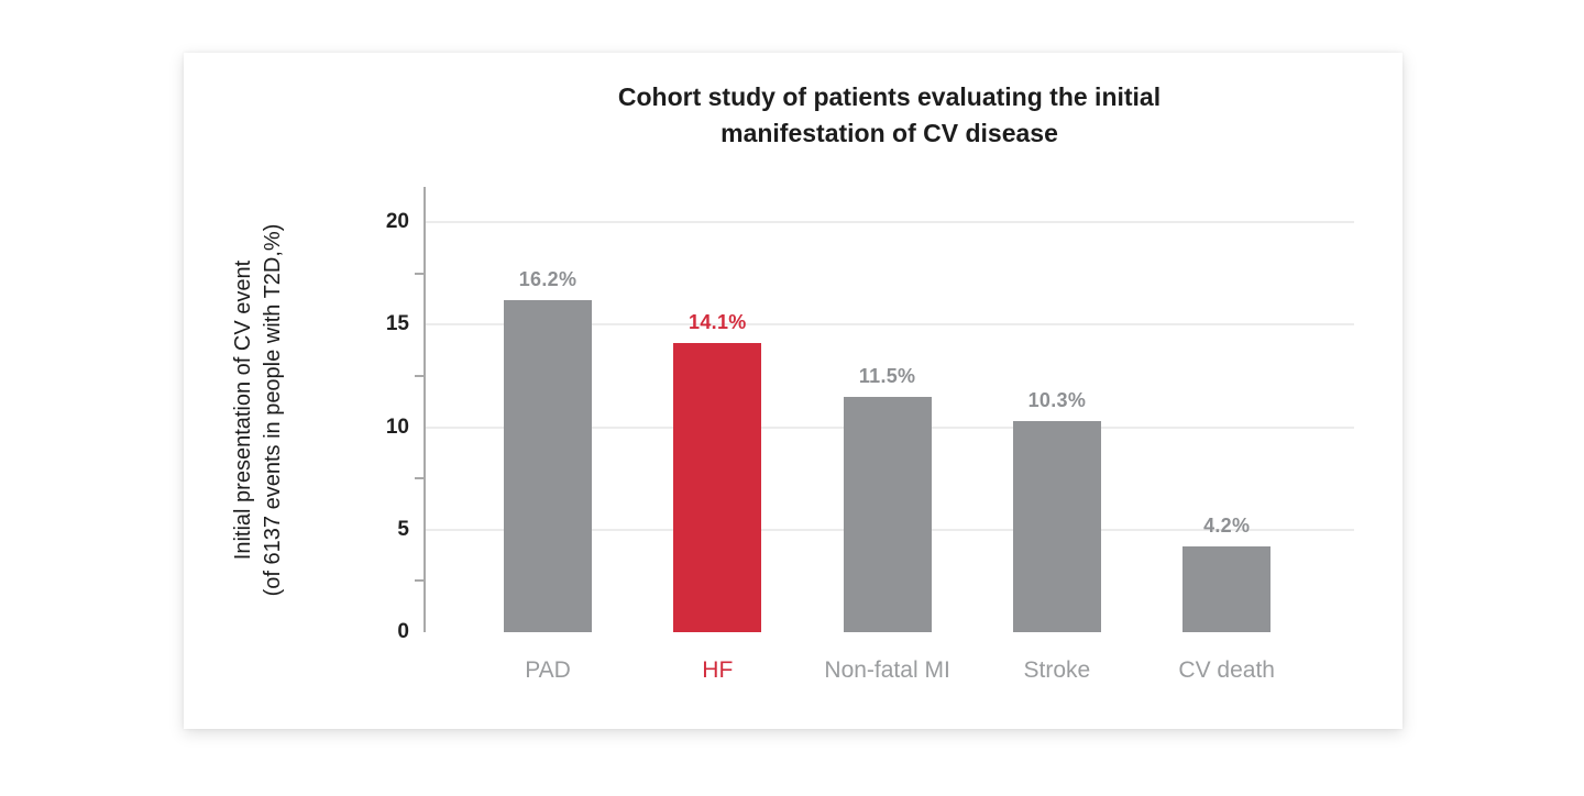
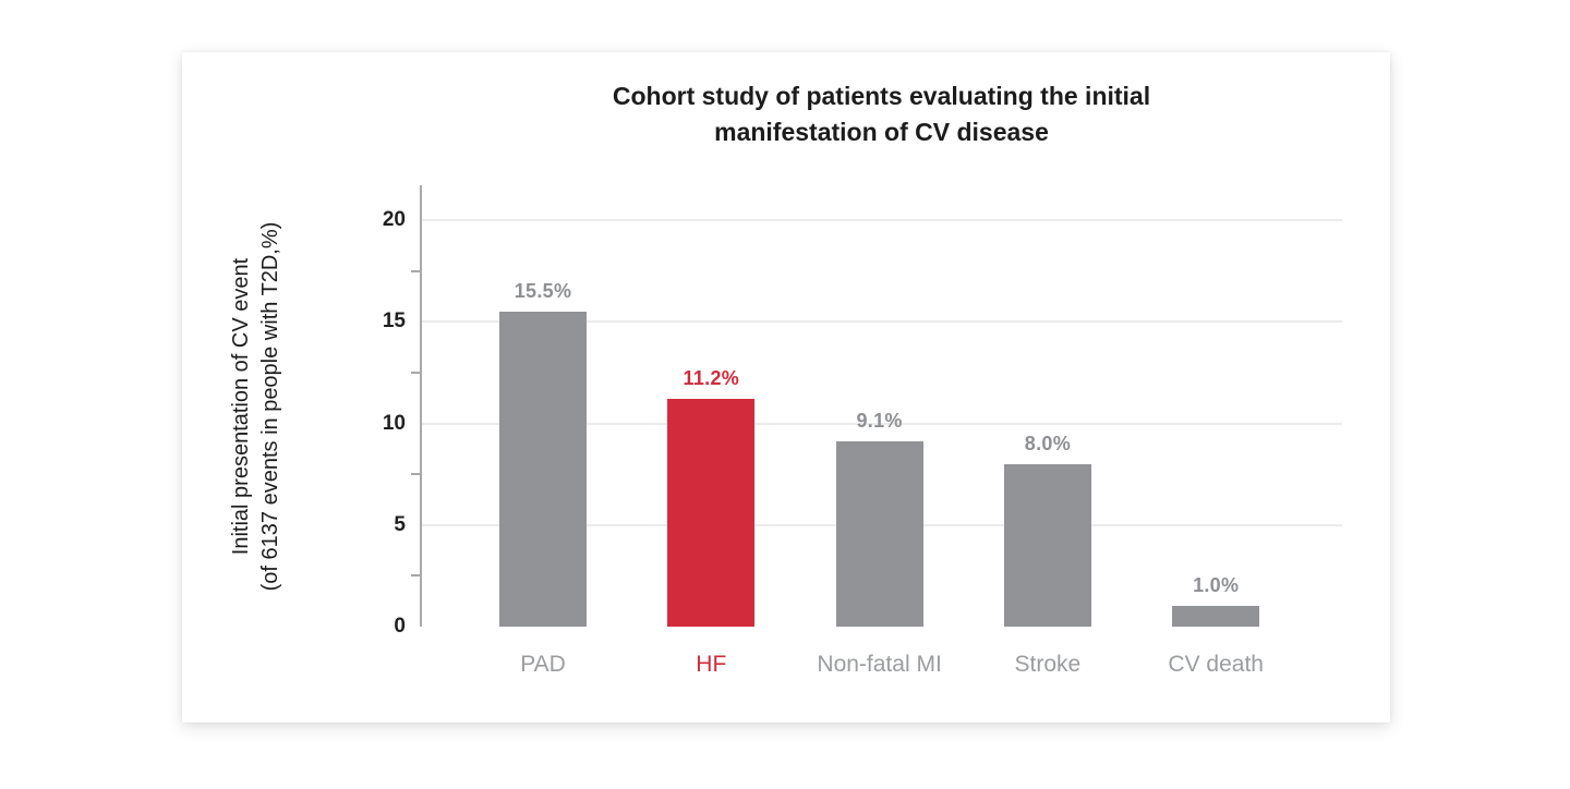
PAD: 16.2% -> 15.5%
HF: 14.1% -> 11.2%
Non-fatal MI: 11.5% -> 9.1%
Stroke: 10.3% -> 8.0%
CV death: 4.2% -> 1.0%
